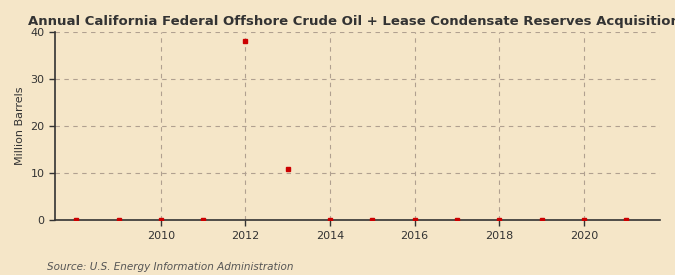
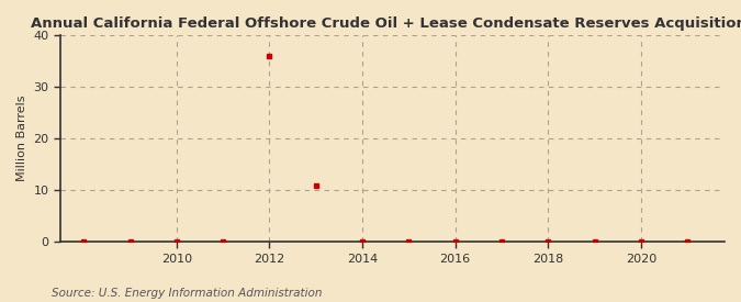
2012: 38 -> 36
